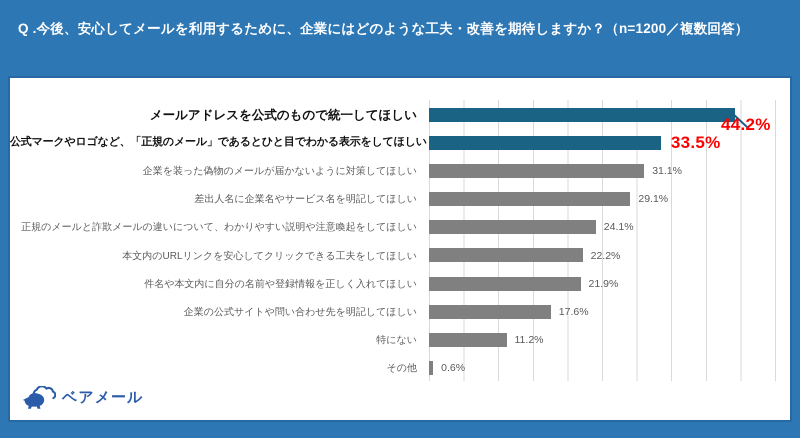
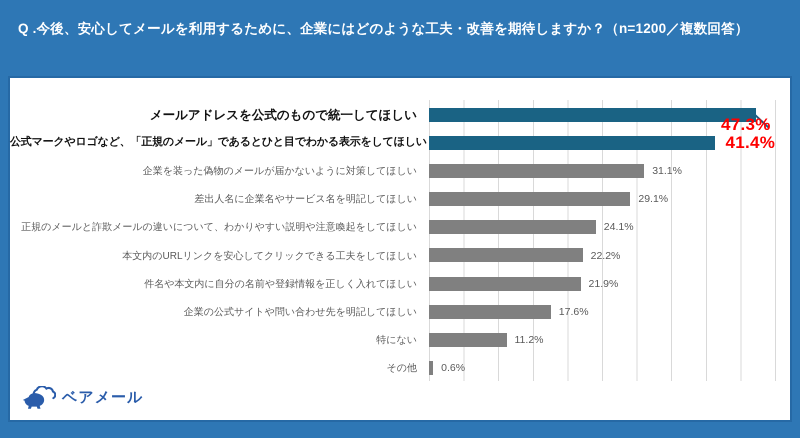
メールアドレスを公式のもので統一してほしい: 44.2% -> 47.3%
公式マークやロゴなど、「正規のメール」であるとひと目でわかる表示をしてほしい: 33.5% -> 41.4%
